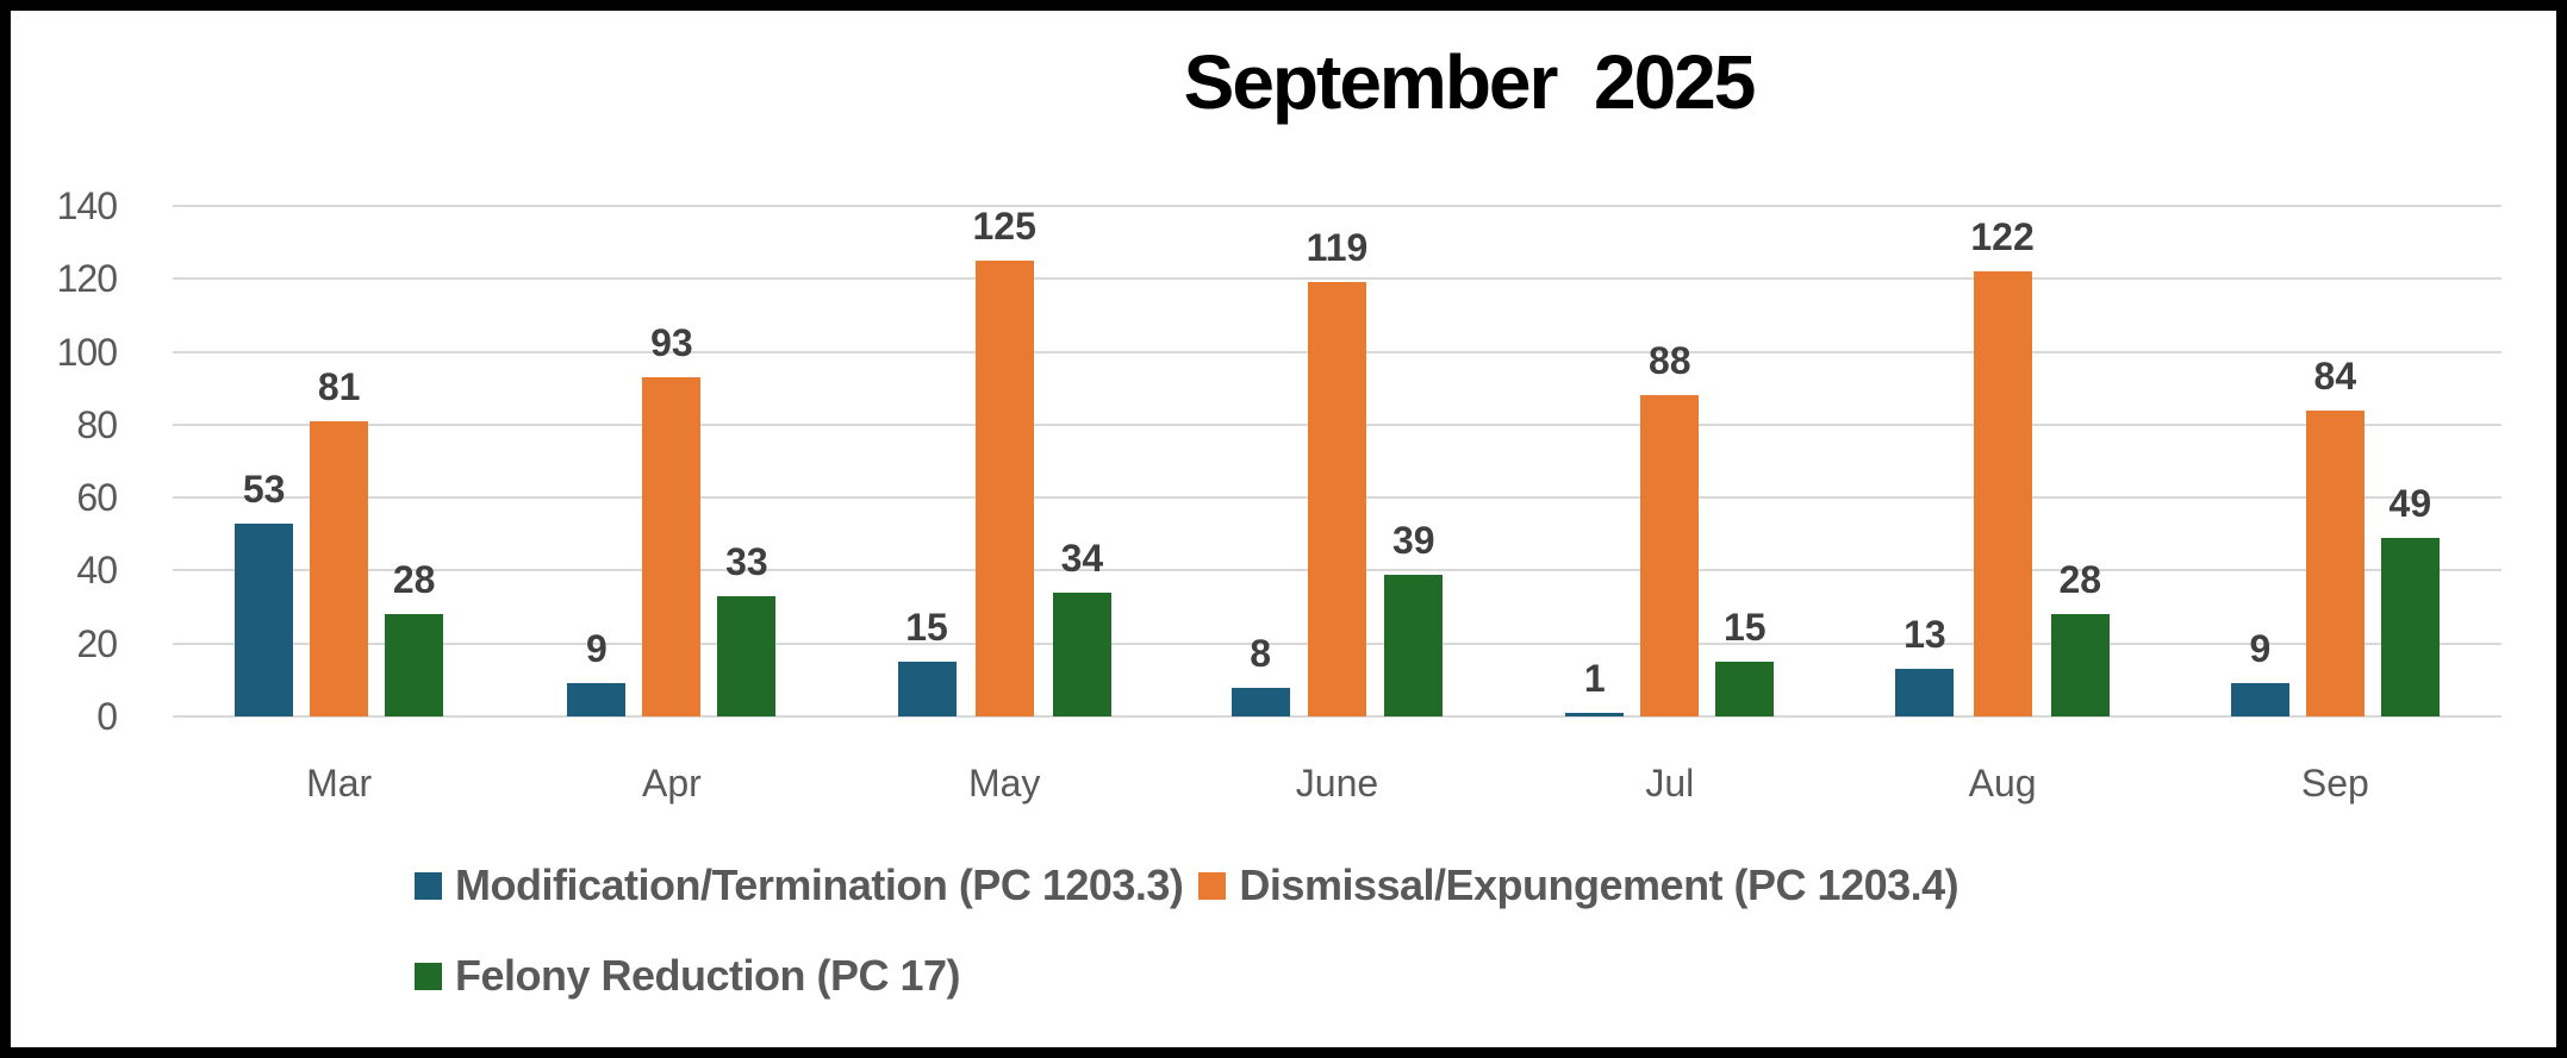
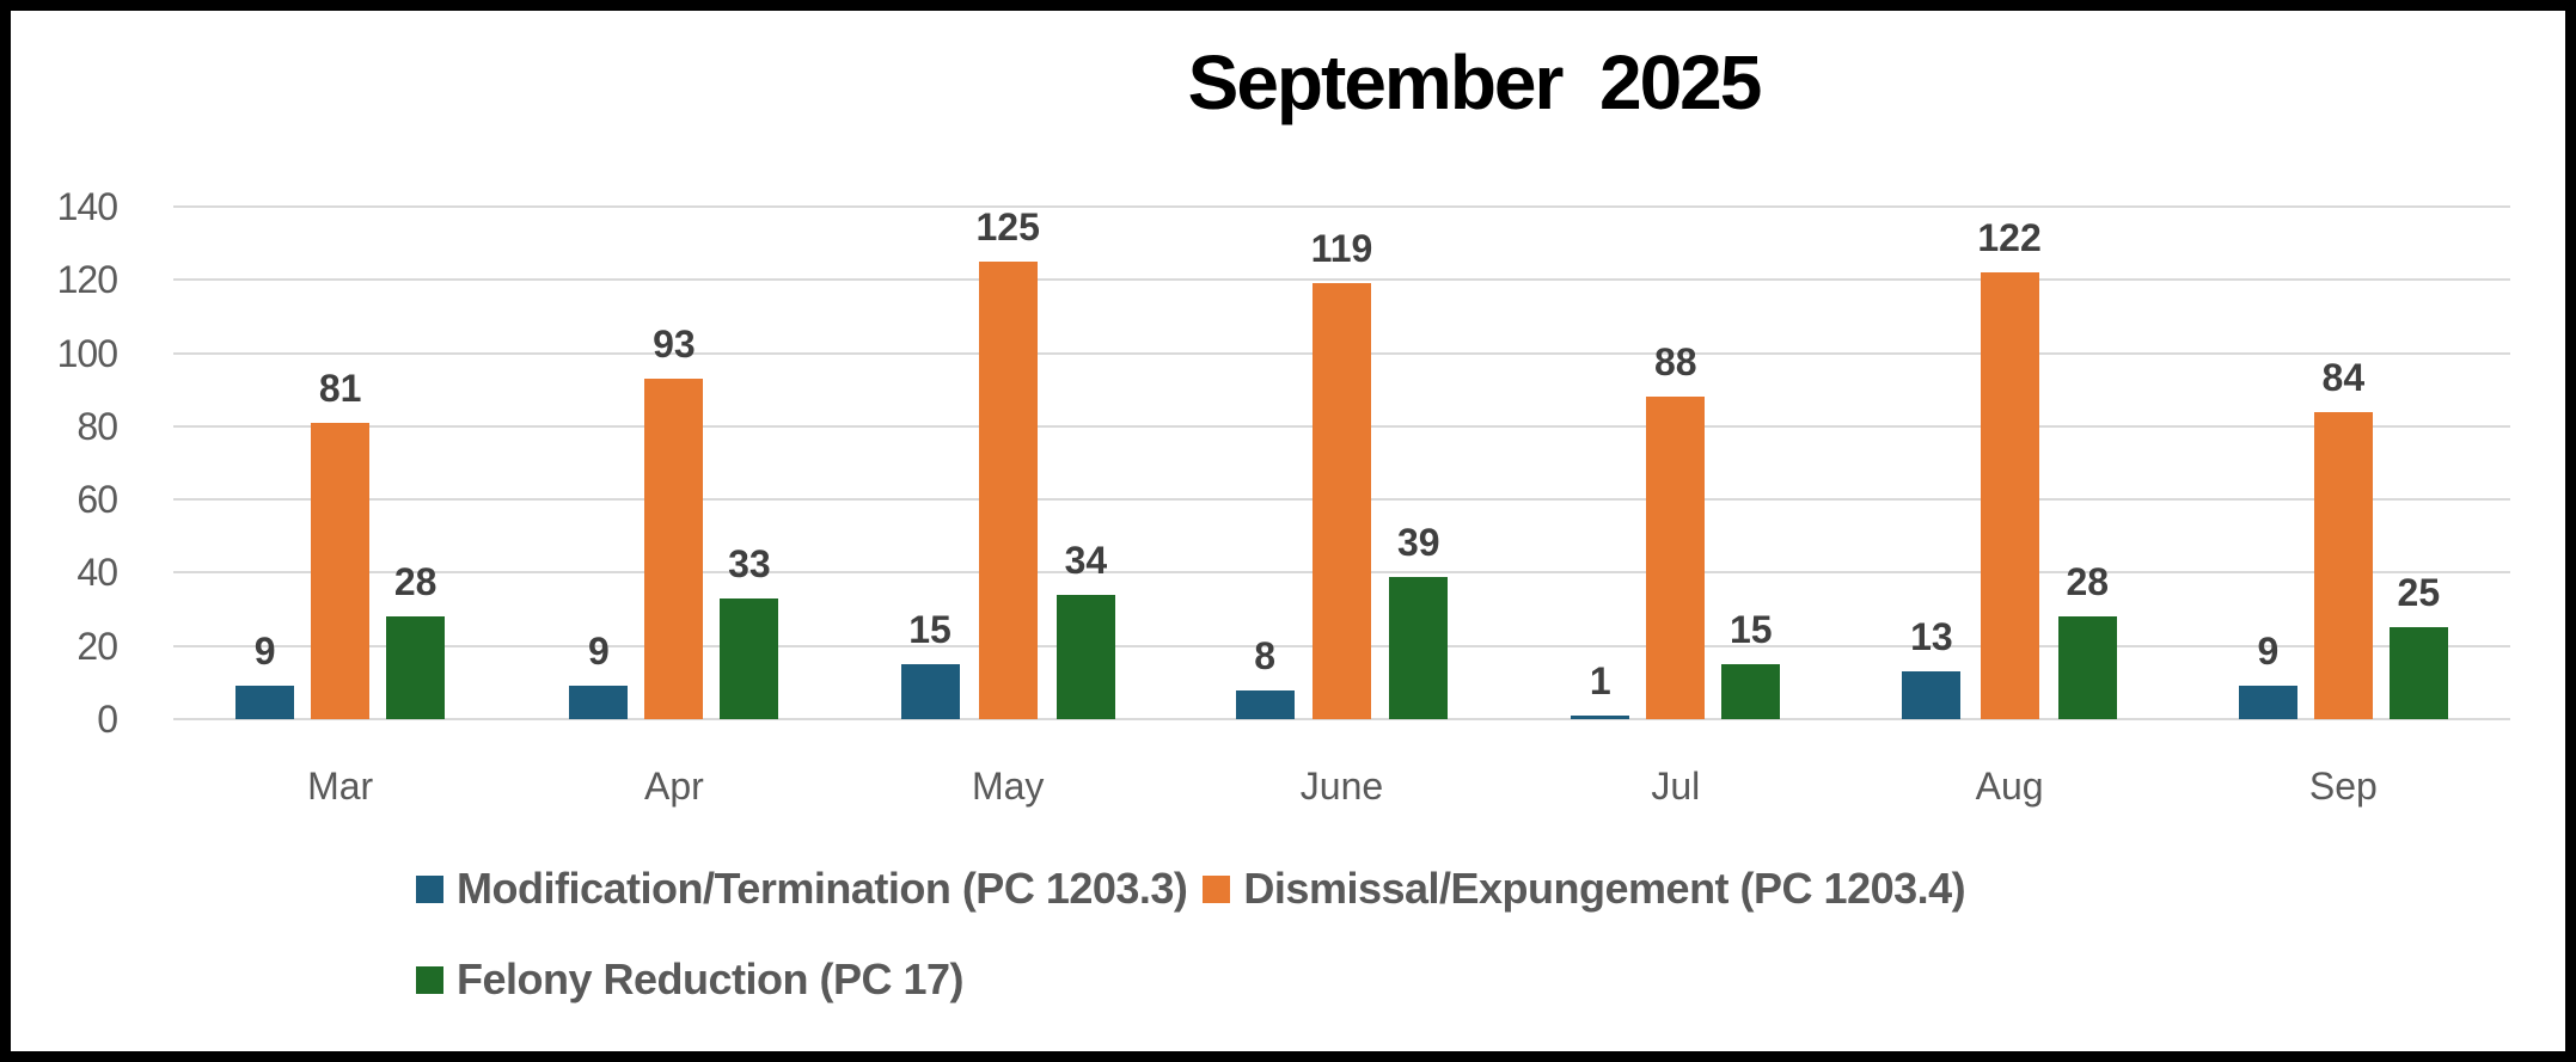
Modification/Termination (PC 1203.3)/Mar: 53 -> 9
Felony Reduction (PC 17)/Sep: 49 -> 25
